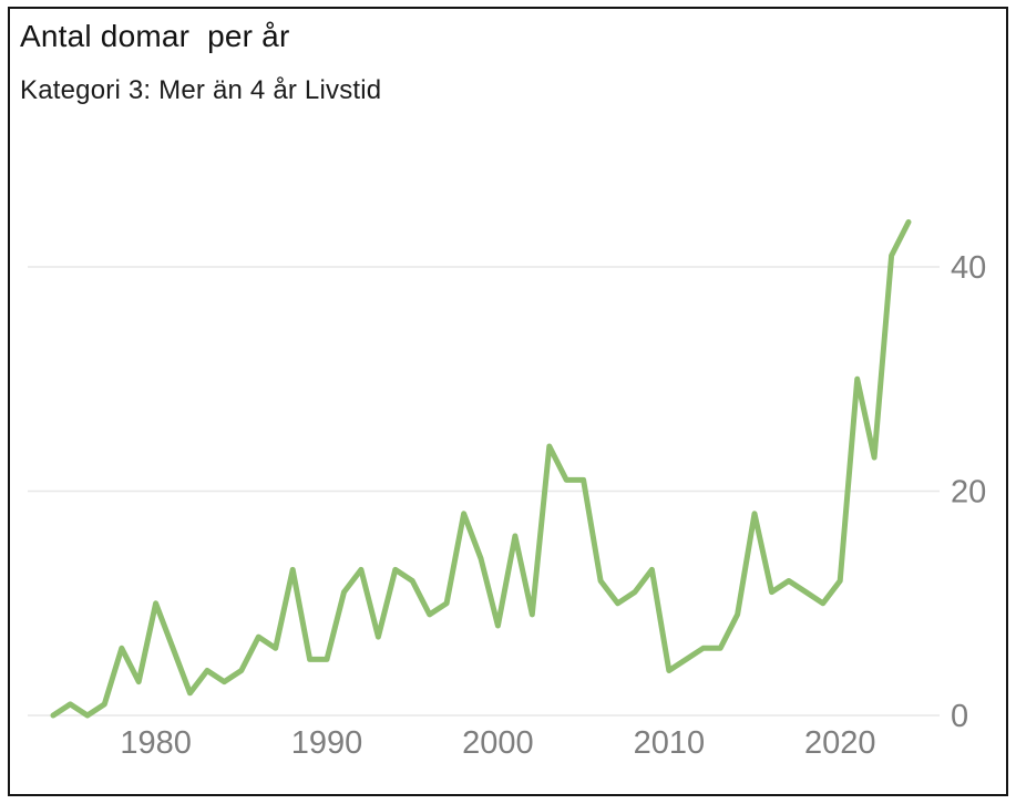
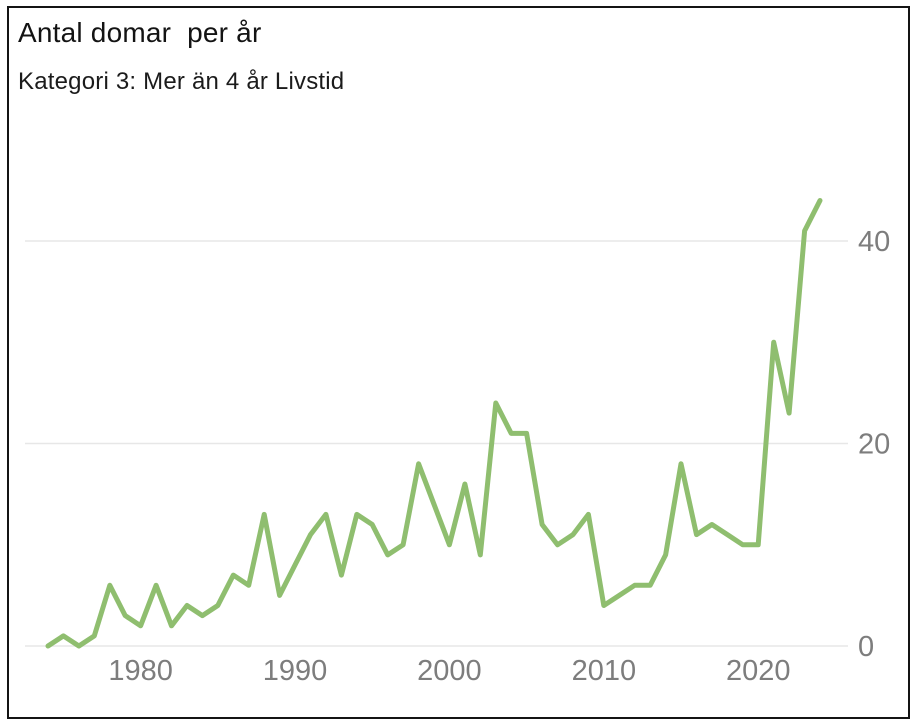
1980: 10 -> 2
1990: 5 -> 8
2000: 8 -> 10
2020: 12 -> 10
